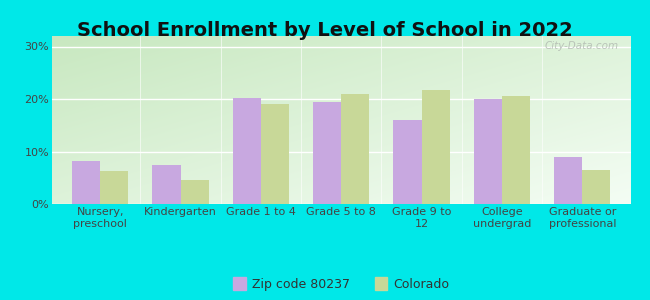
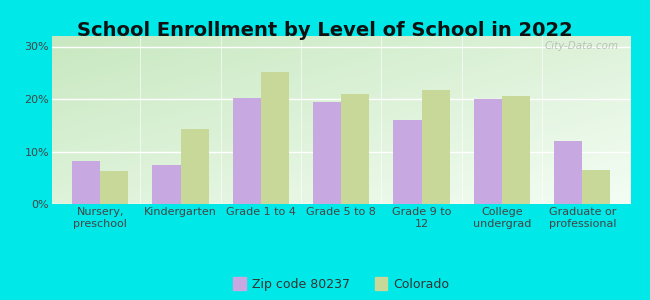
Colorado/Kindergarten: 4.5% -> 14.2%
Colorado/Grade 1 to 4: 19.0% -> 25.2%
Zip code 80237/Graduate or professional: 9.0% -> 12.0%
